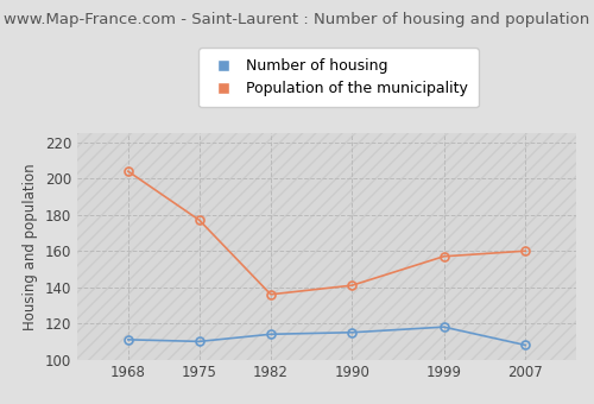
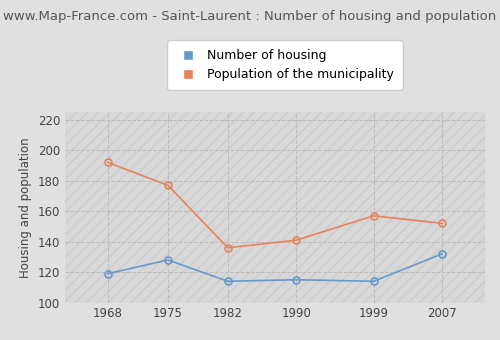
Number of housing/1968: 111 -> 119
Population of the municipality/1968: 204 -> 192
Number of housing/1975: 110 -> 128
Number of housing/1999: 118 -> 114
Number of housing/2007: 108 -> 132
Population of the municipality/2007: 160 -> 152
